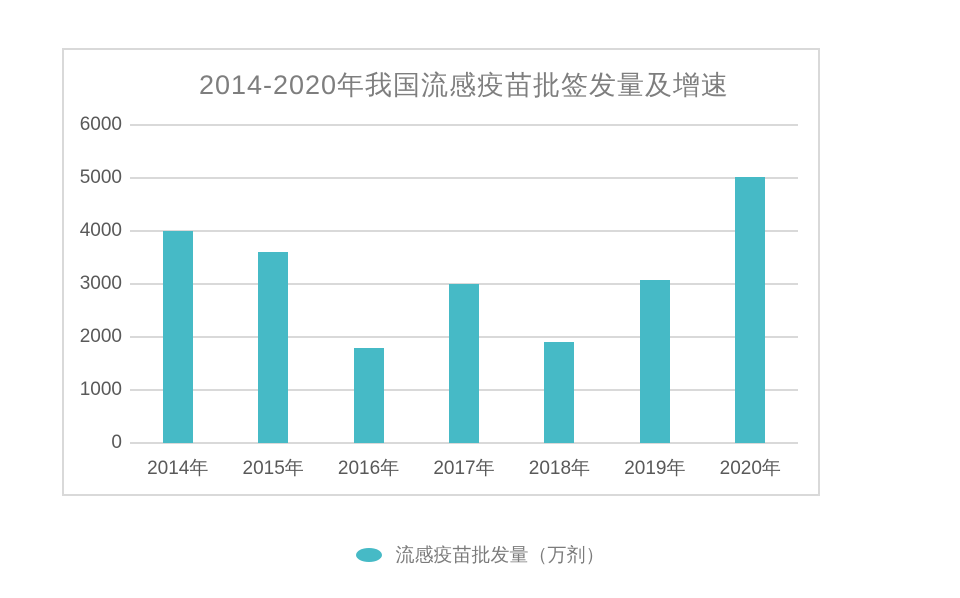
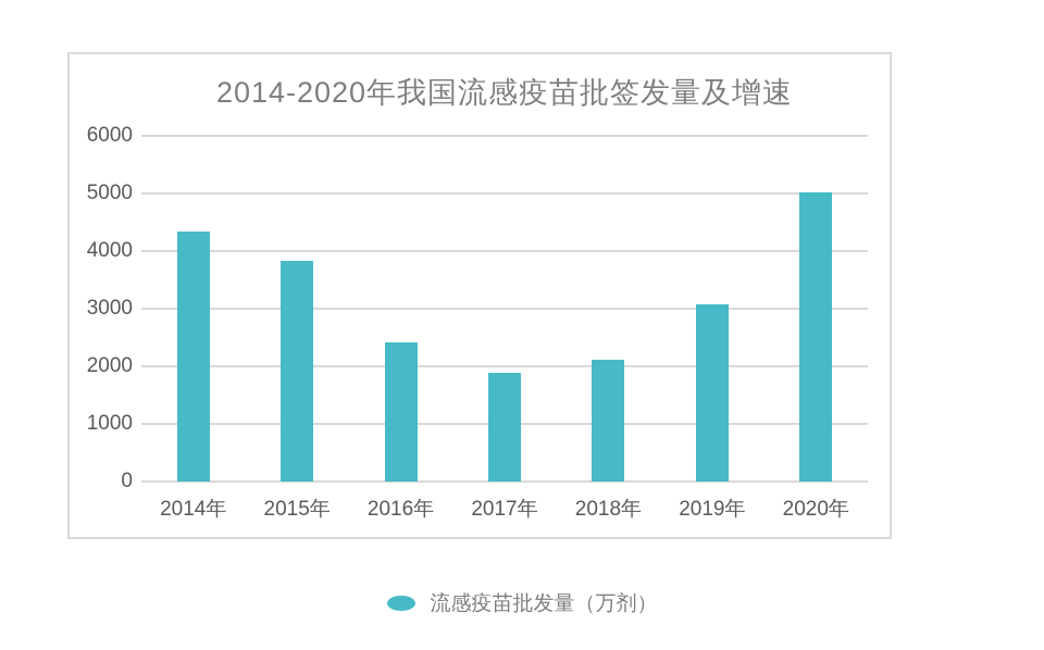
2014年: 4000 -> 4300
2015年: 3600 -> 3800
2016年: 1800 -> 2400
2017年: 3000 -> 1900
2018年: 1900 -> 2100
